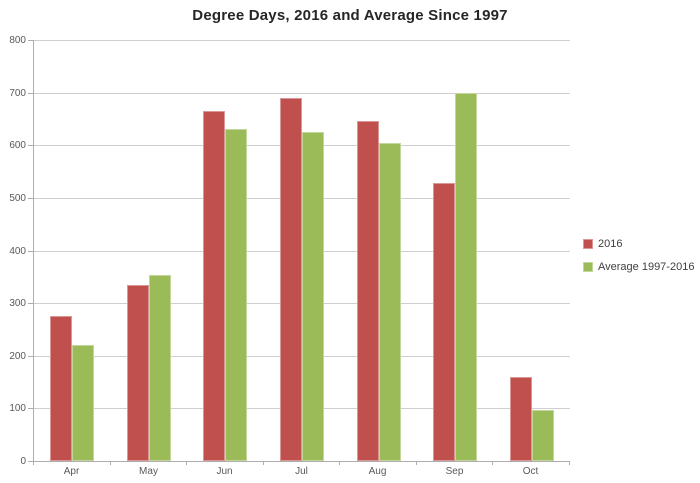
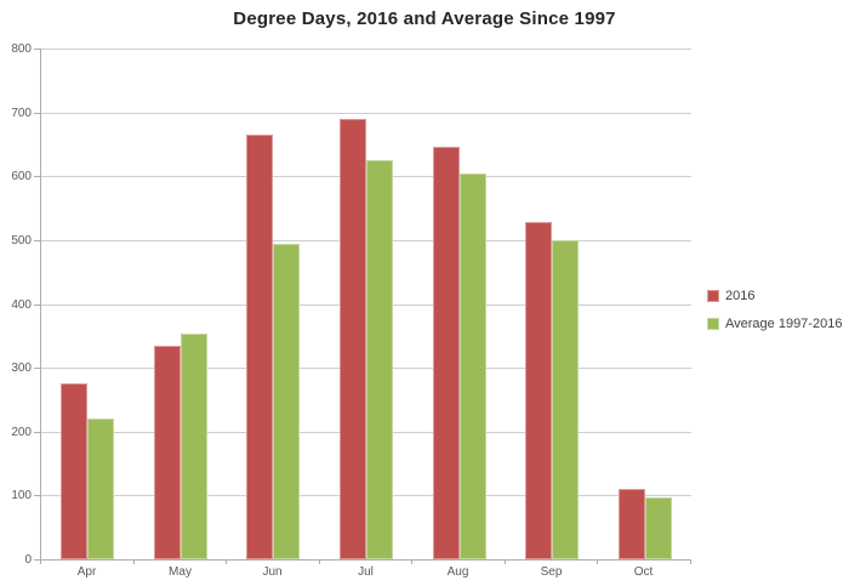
Average 1997-2016/Jun: 630 -> 500
Average 1997-2016/Sep: 700 -> 500
2016/Oct: 160 -> 110
